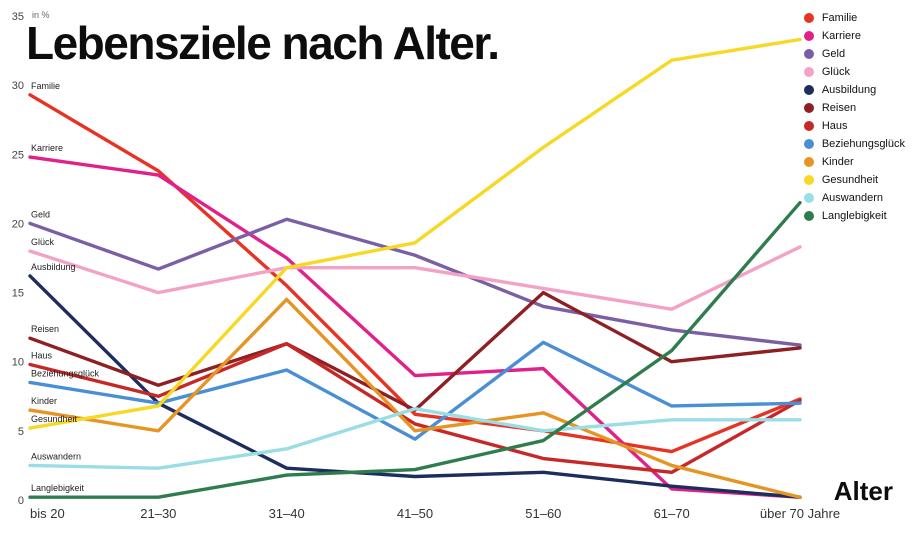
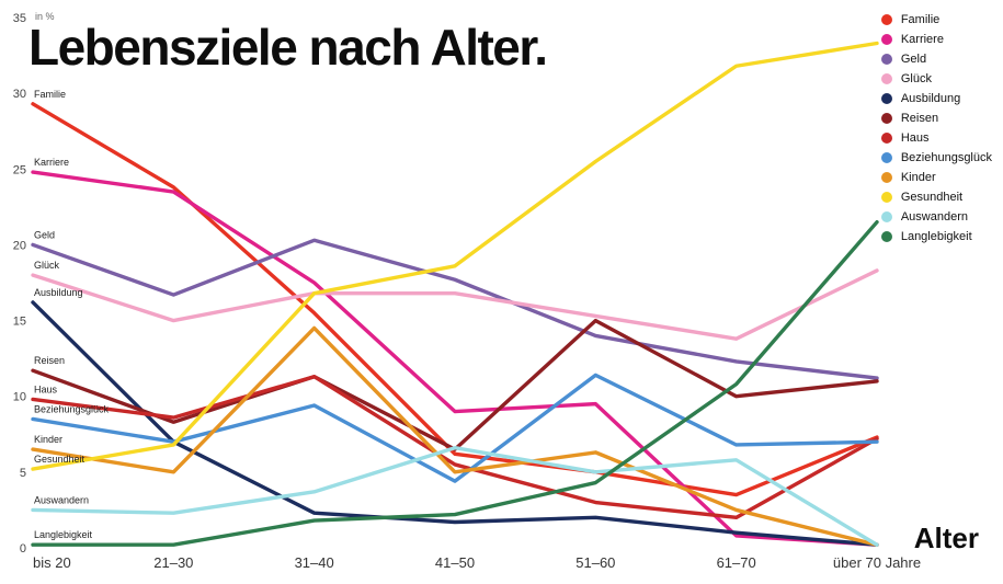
Haus/21–30: 7.5 -> 8.6
Auswandern/über 70 Jahre: 5.8 -> 0.2
